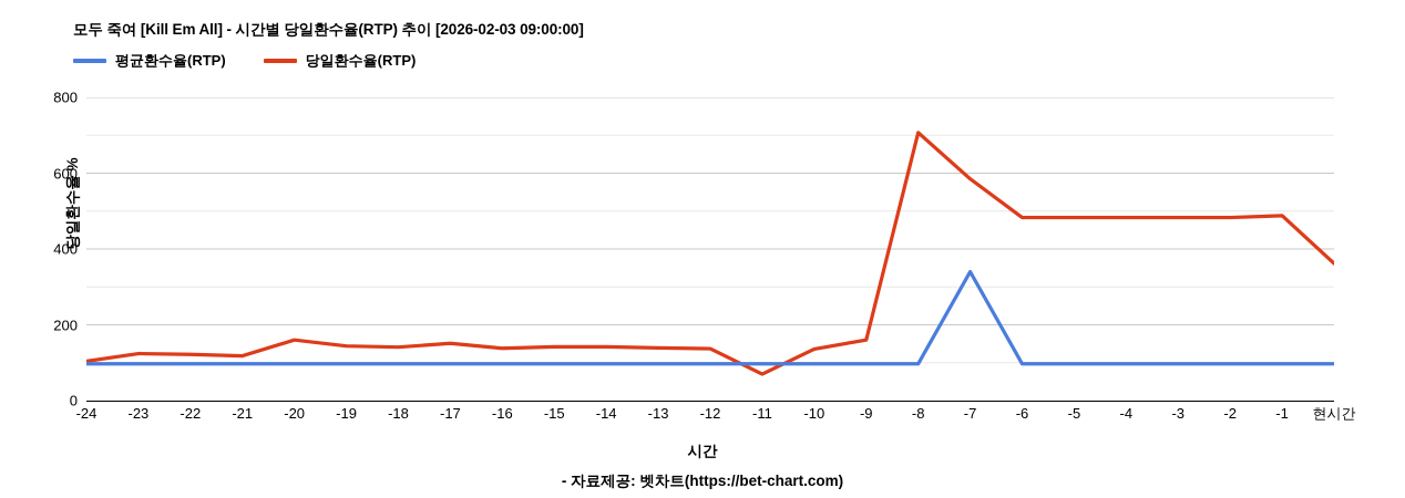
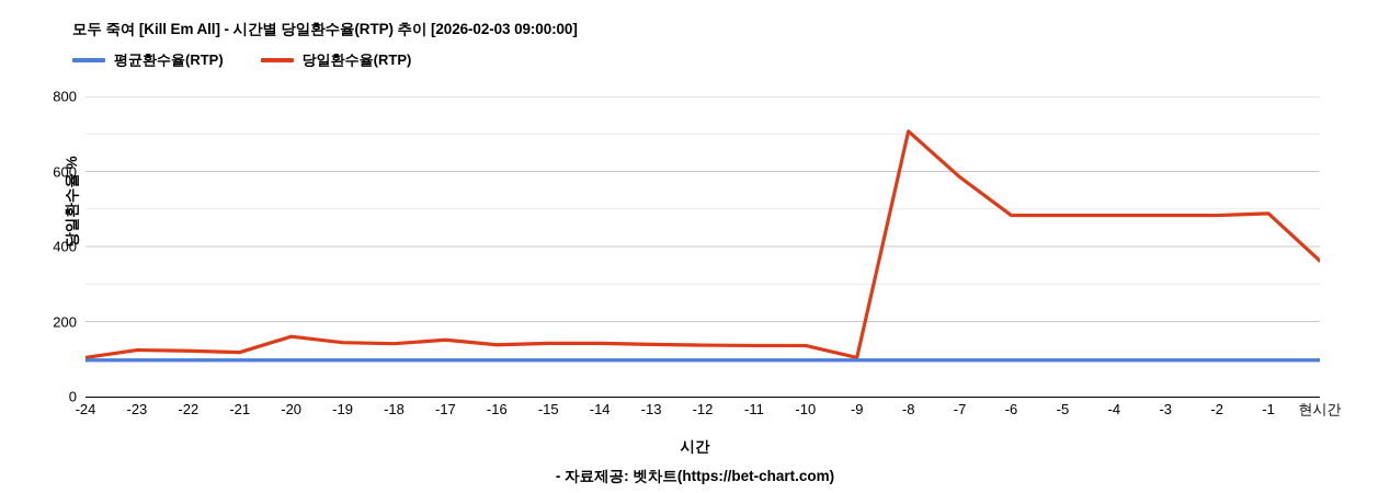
당일환수율(RTP)/-11: 70 -> 140
당일환수율(RTP)/-9: 160 -> 100
평균환수율(RTP)/-7: 340 -> 100
